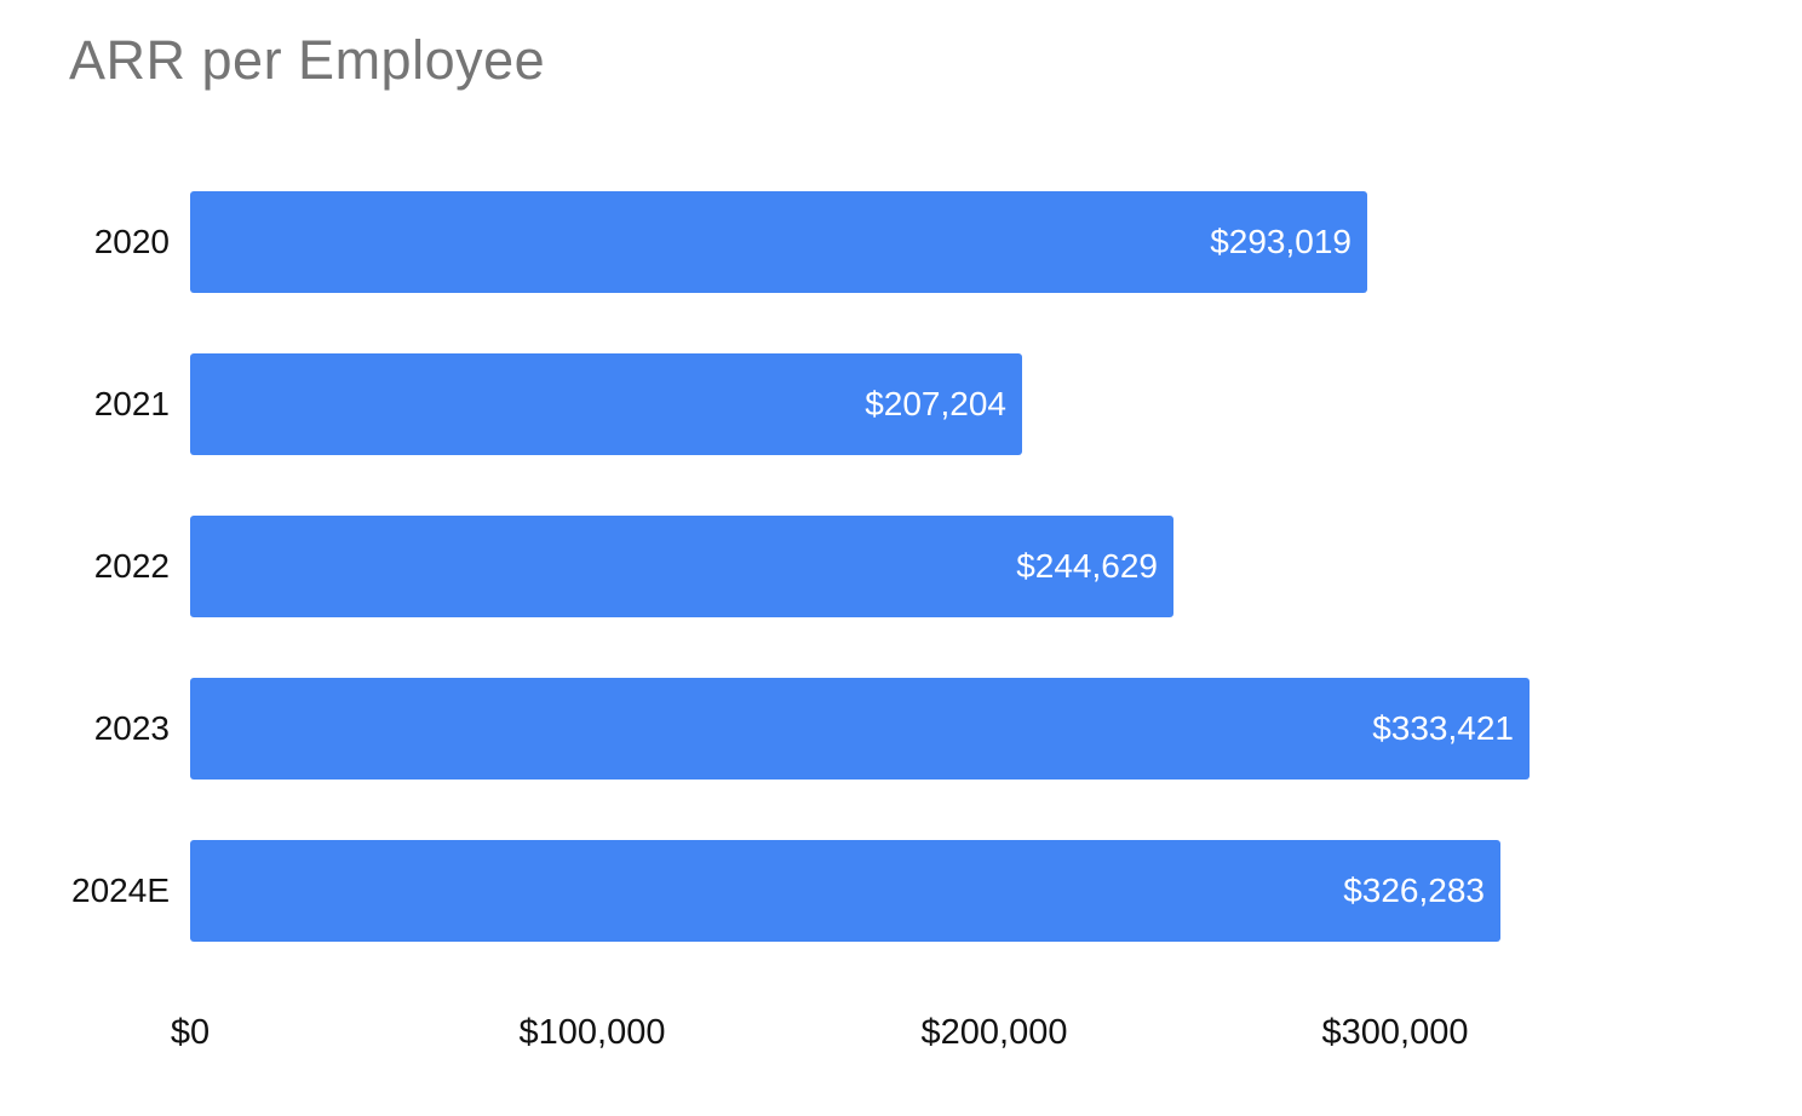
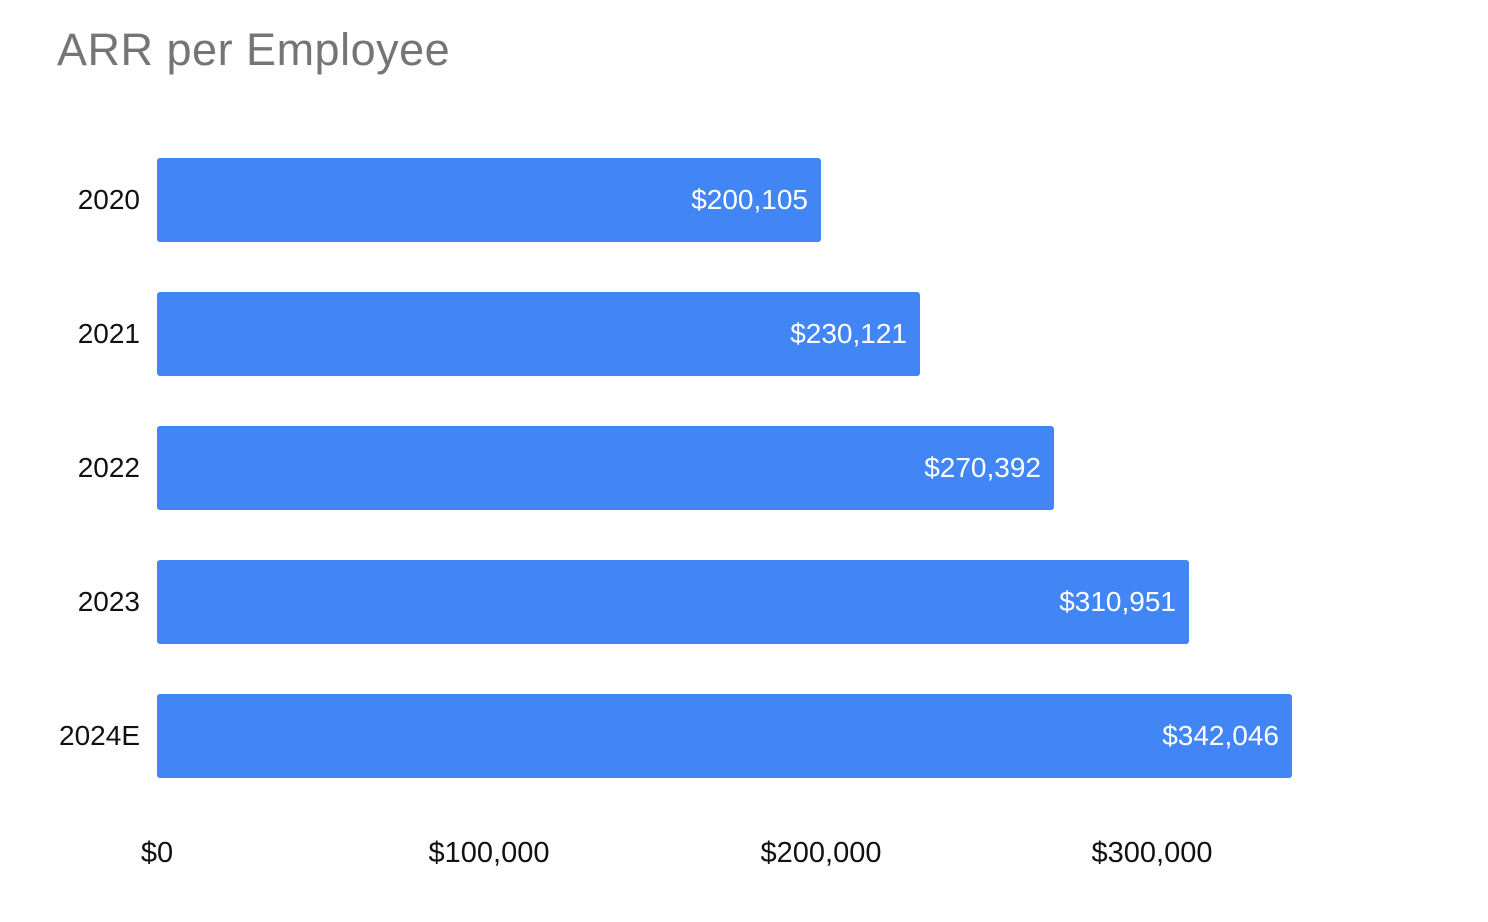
2020: $293,019 -> $200,105
2021: $207,204 -> $230,121
2022: $244,629 -> $270,392
2023: $333,421 -> $310,951
2024E: $326,283 -> $342,046
